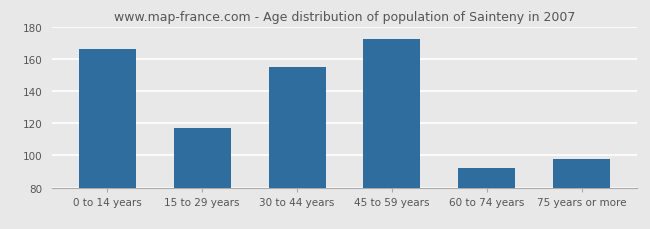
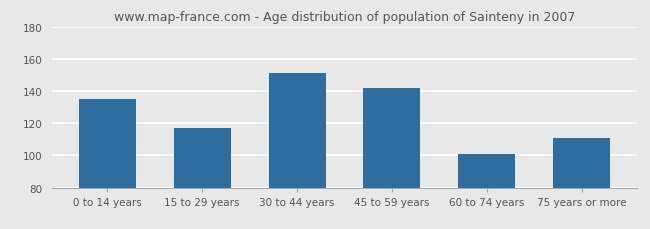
0 to 14 years: 166 -> 135
30 to 44 years: 155 -> 151
45 to 59 years: 172 -> 142
60 to 74 years: 92 -> 101
75 years or more: 98 -> 111
